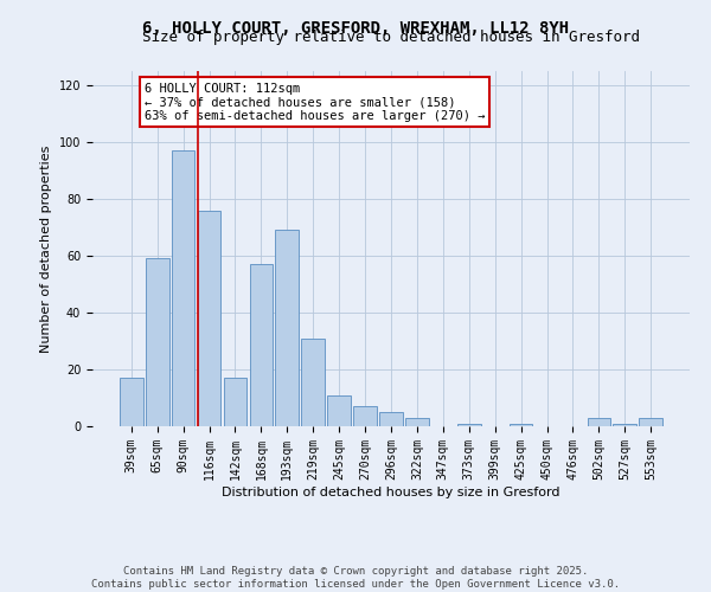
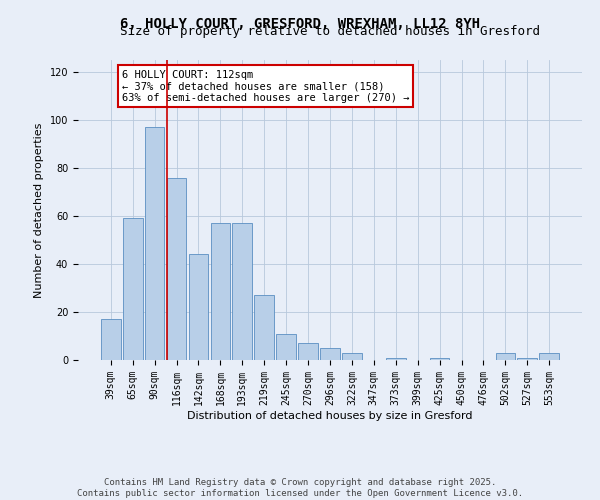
142sqm: 17 -> 44
193sqm: 69 -> 57
219sqm: 31 -> 27
